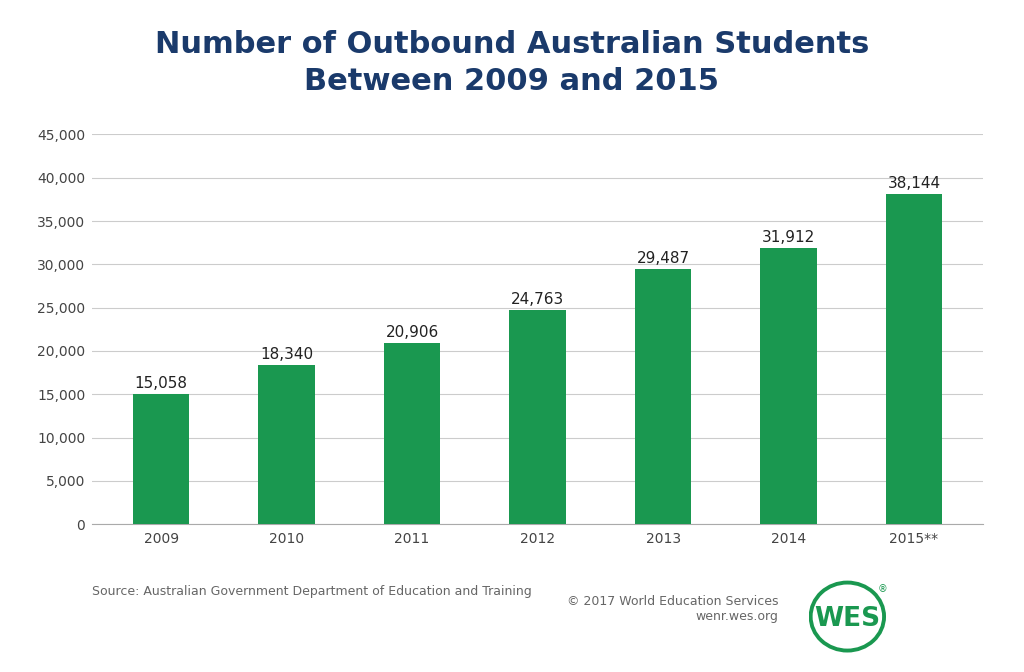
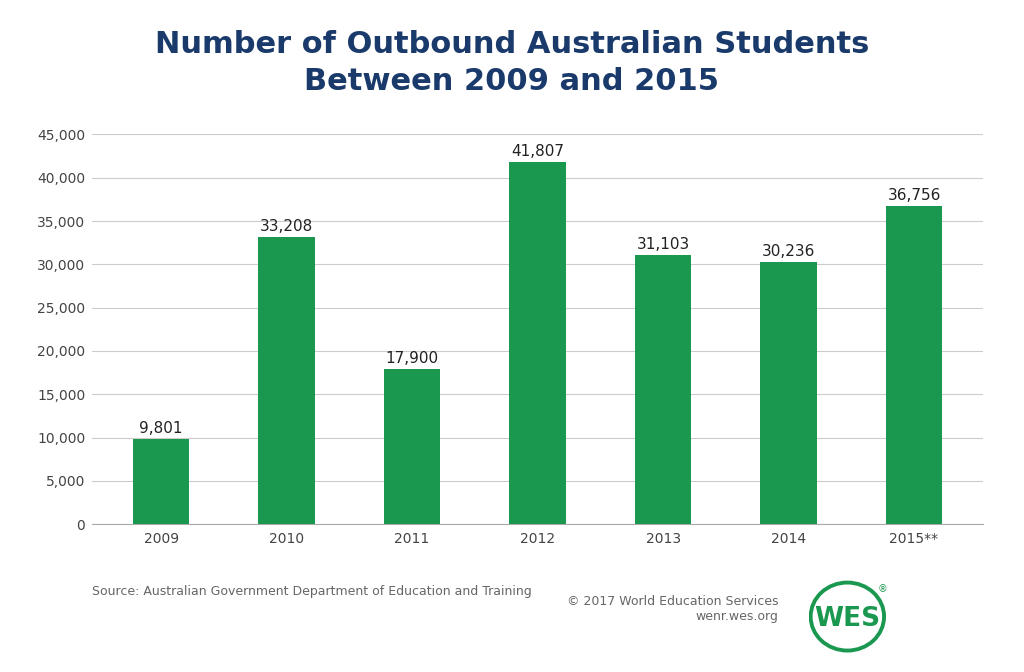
2009: 15,058 -> 9,801
2010: 18,340 -> 33,208
2011: 20,906 -> 17,900
2012: 24,763 -> 41,807
2013: 29,487 -> 31,103
2014: 31,912 -> 30,236
2015**: 38,144 -> 36,756
